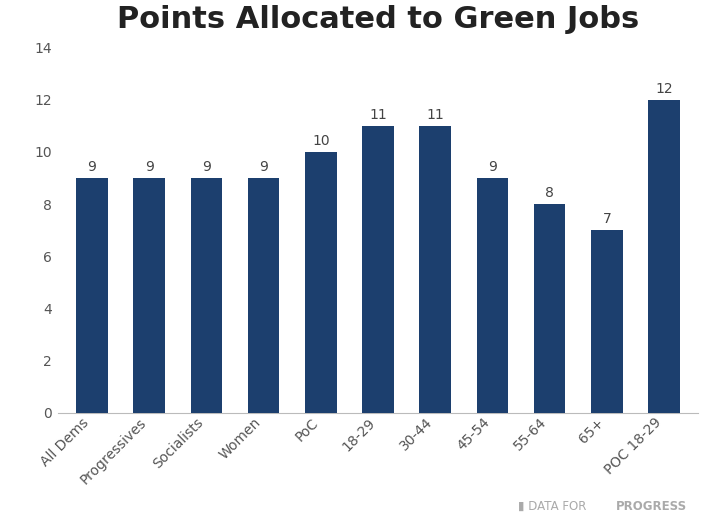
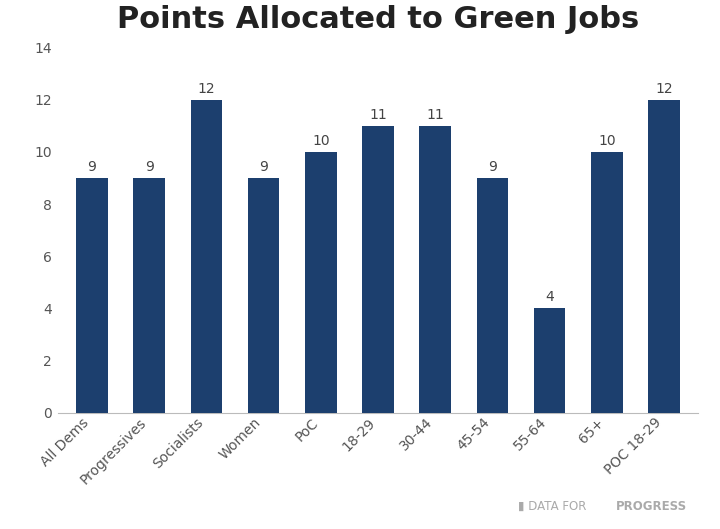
Socialists: 9 -> 12
55-64: 8 -> 4
65+: 7 -> 10
